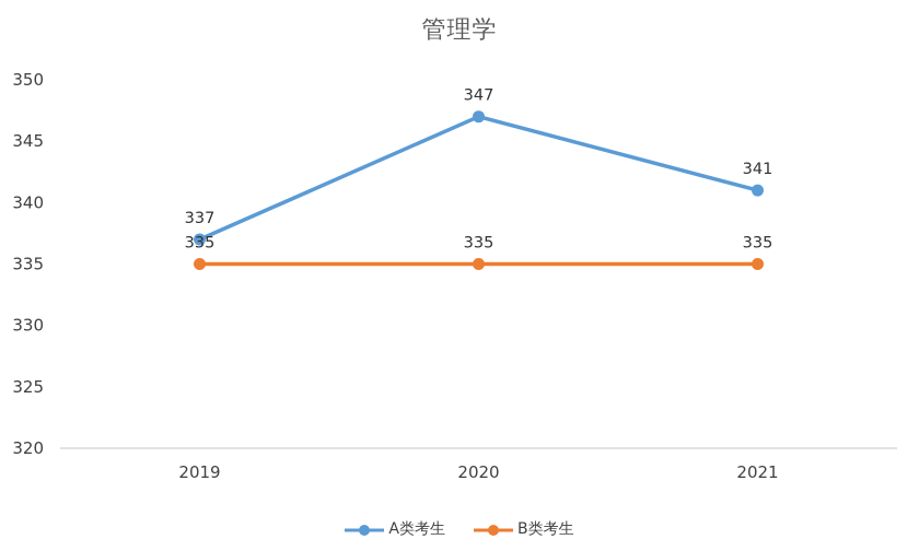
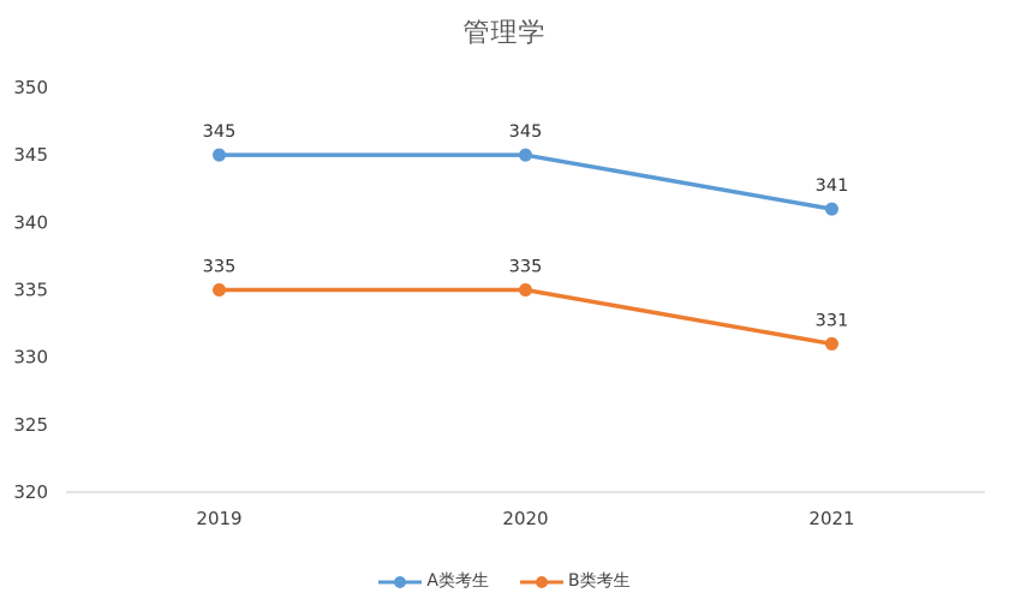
A类考生/2019: 337 -> 345
A类考生/2020: 347 -> 345
B类考生/2021: 335 -> 331
